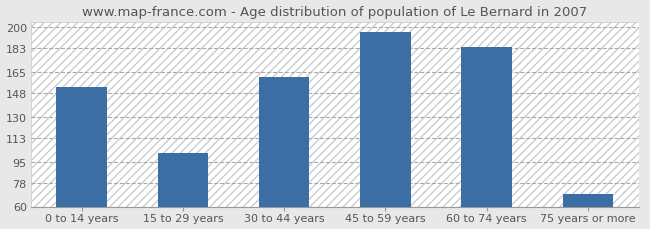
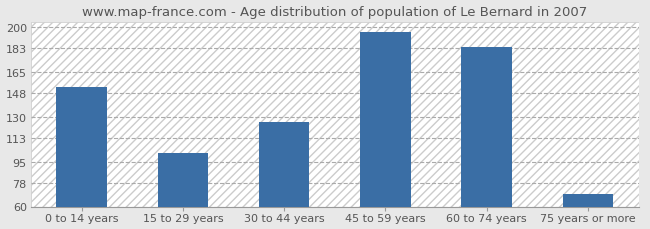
30 to 44 years: 161 -> 126
